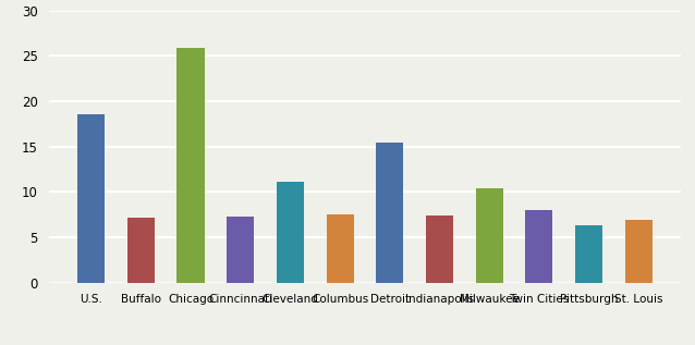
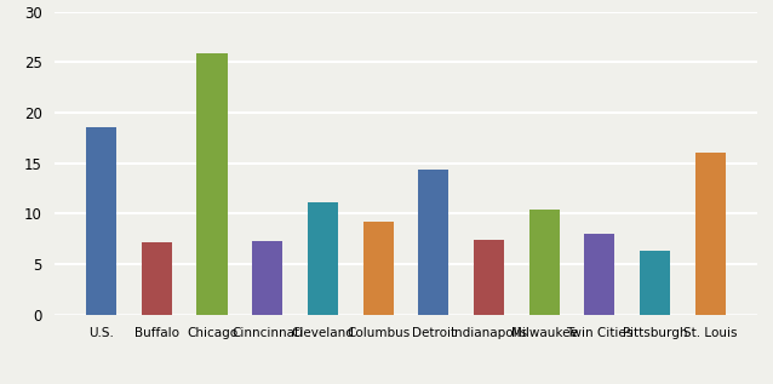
Columbus: 7.5 -> 9.2
Detroit: 15.4 -> 14.4
St. Louis: 7.0 -> 16.0
